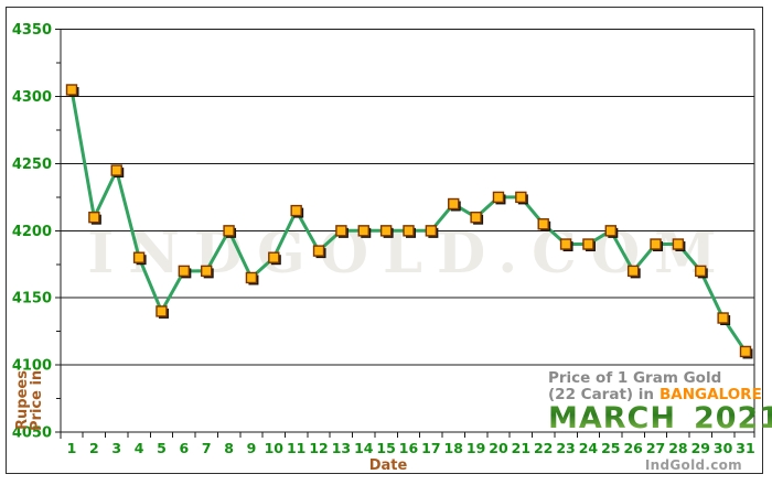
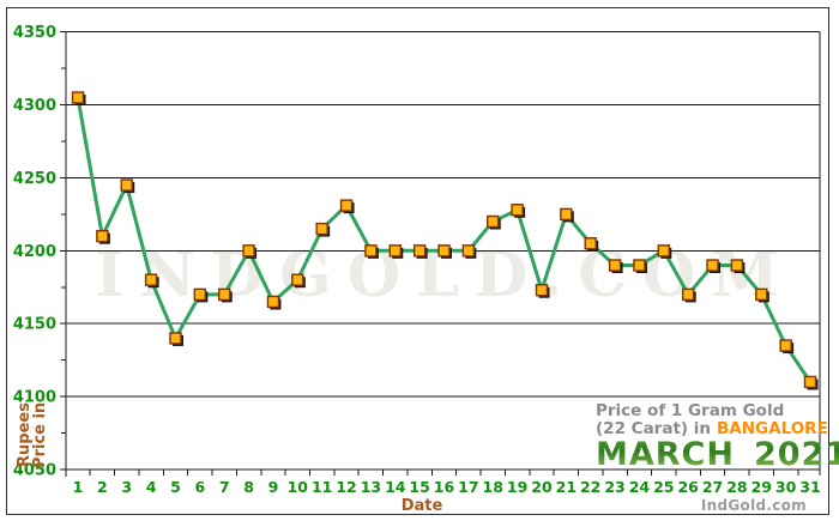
12: 4185 -> 4231
19: 4210 -> 4228
20: 4225 -> 4173
